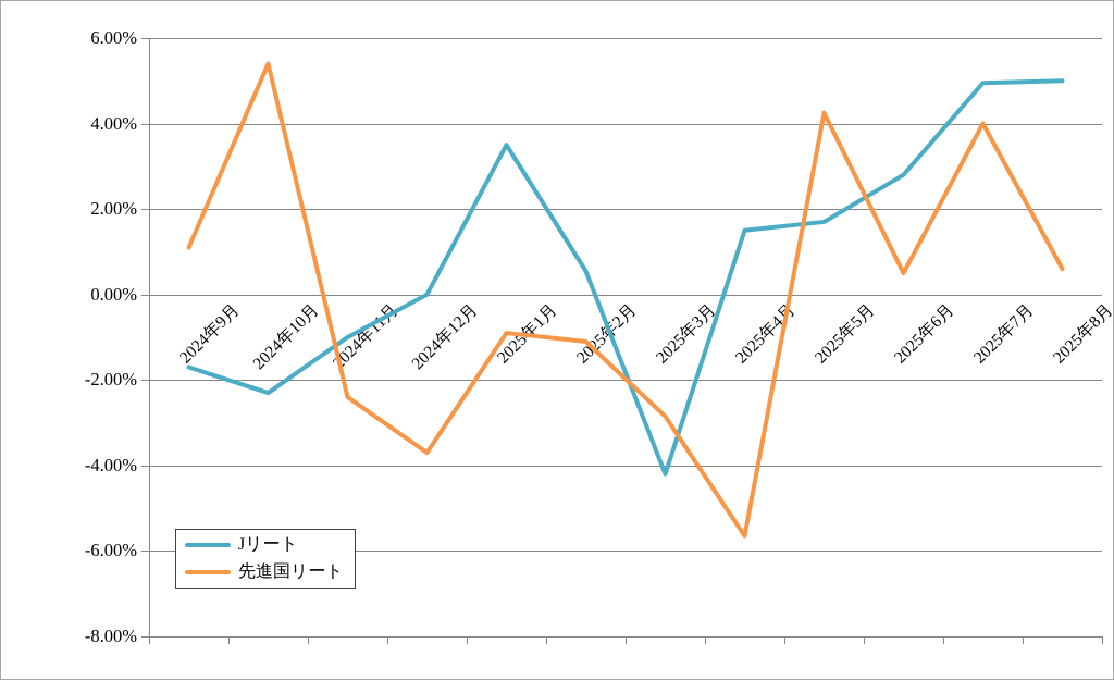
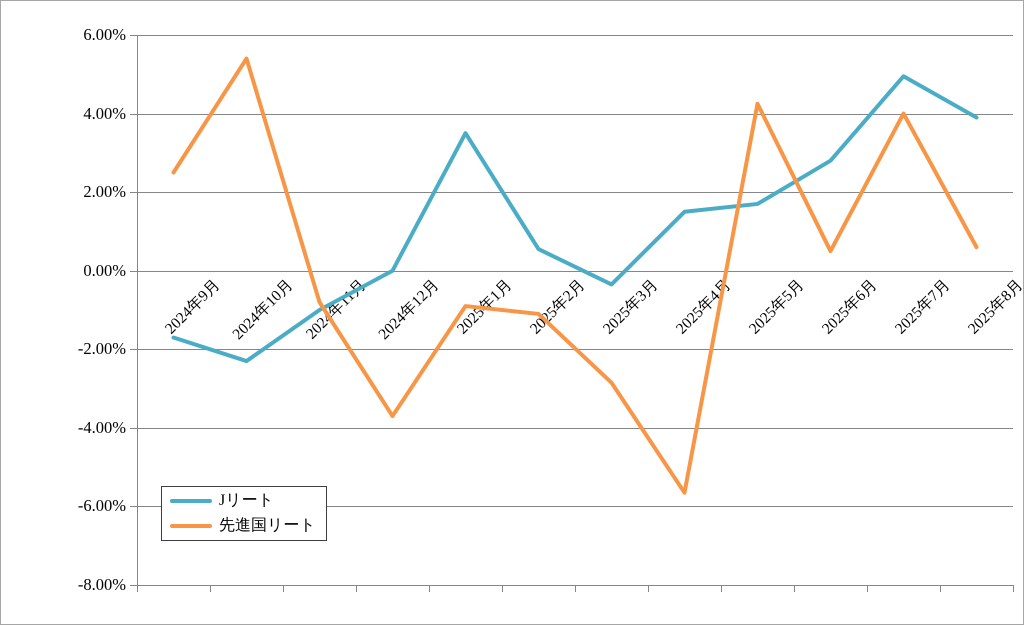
先進国リート/2024年9月: 1.1% -> 2.5%
先進国リート/2024年11月: -2.4% -> -0.8%
Jリート/2025年3月: -4.2% -> -0.3%
Jリート/2025年8月: 5.0% -> 3.9%
